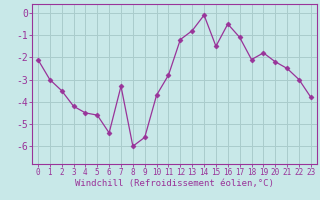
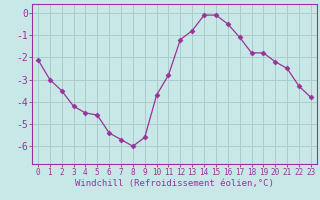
7: -3.3 -> -5.7
15: -1.5 -> -0.1
18: -2.1 -> -1.8
22: -3.0 -> -3.3
